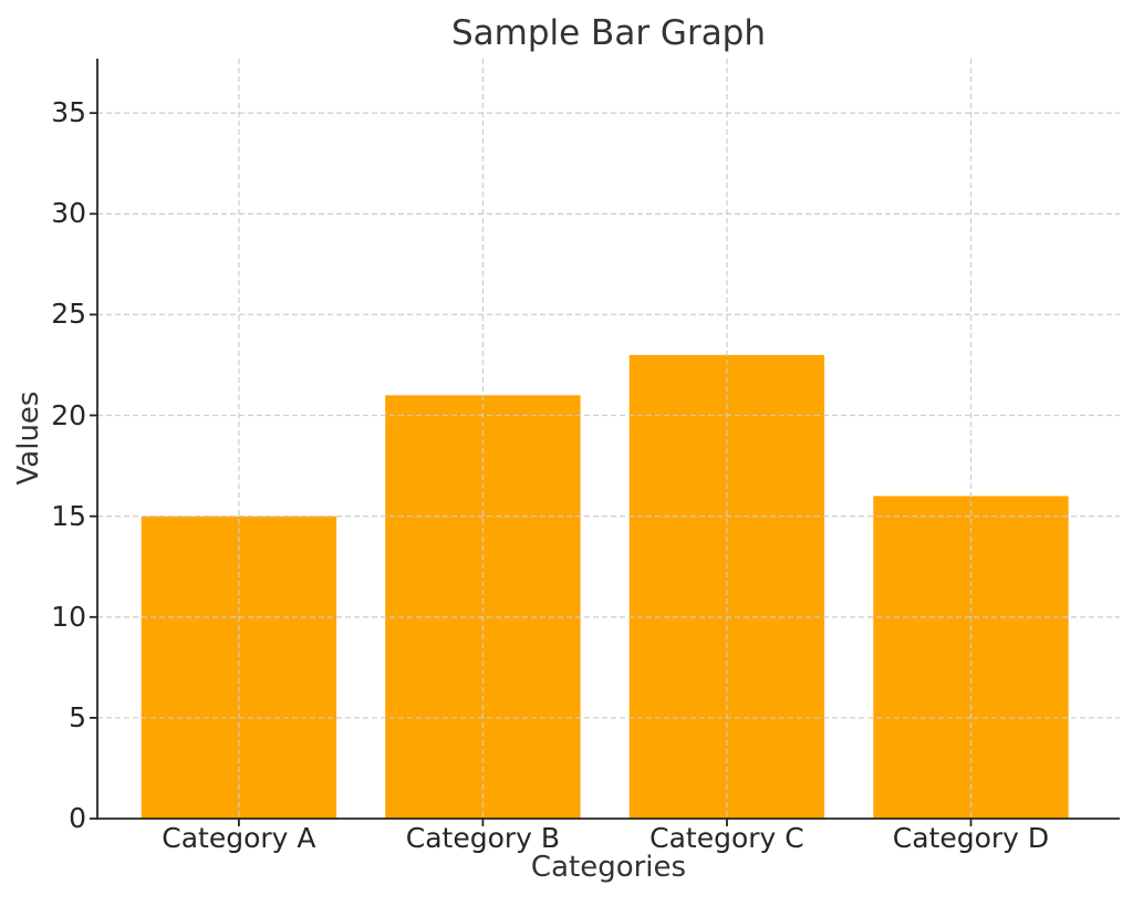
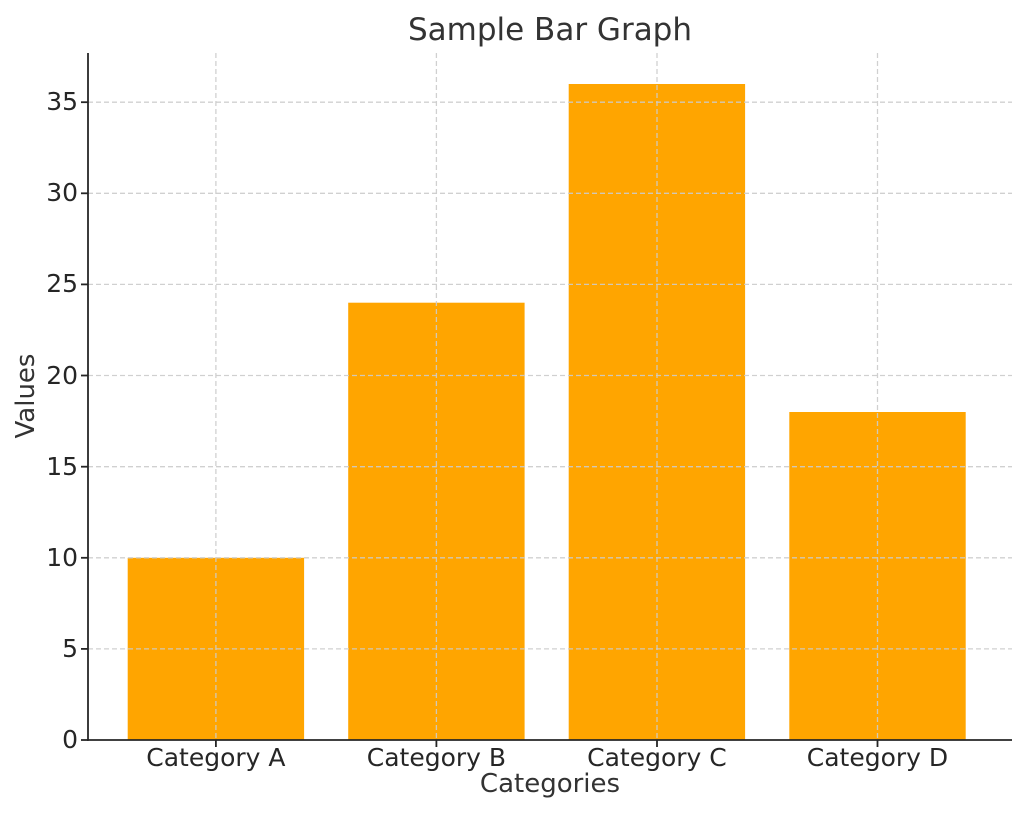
Category A: 15 -> 10
Category B: 21 -> 24
Category C: 23 -> 36
Category D: 16 -> 18
